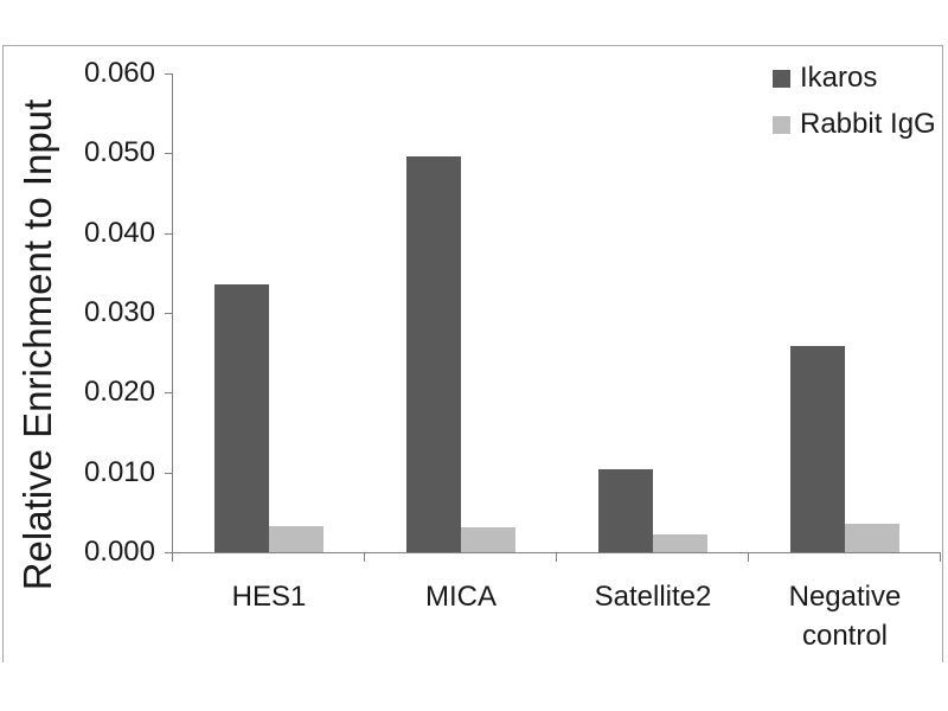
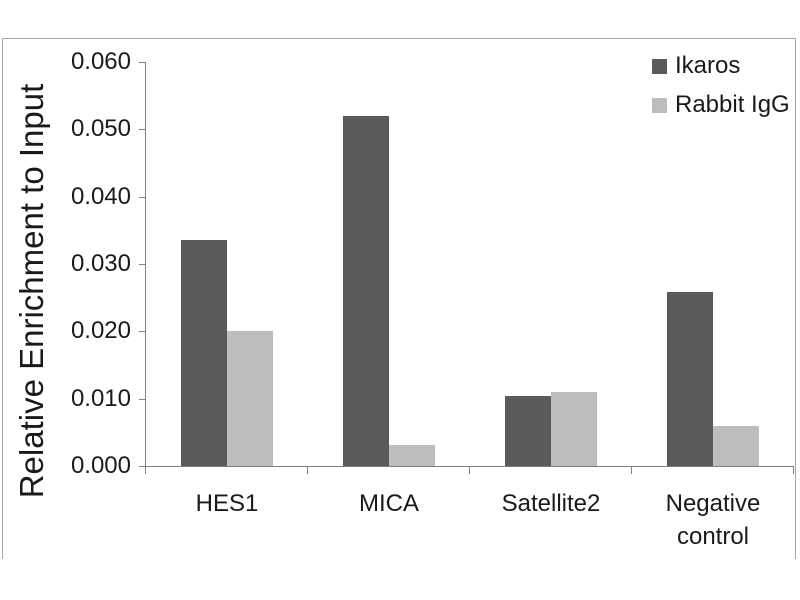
Rabbit IgG/HES1: 0.003 -> 0.020
Ikaros/MICA: 0.050 -> 0.052
Rabbit IgG/Satellite2: 0.002 -> 0.011
Rabbit IgG/Negative control: 0.004 -> 0.006
